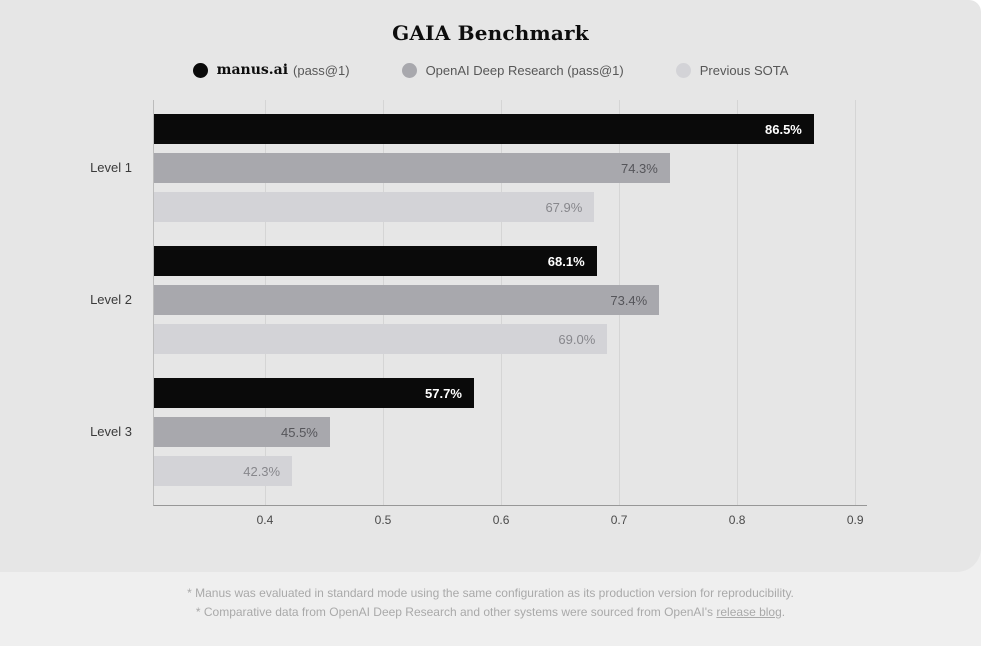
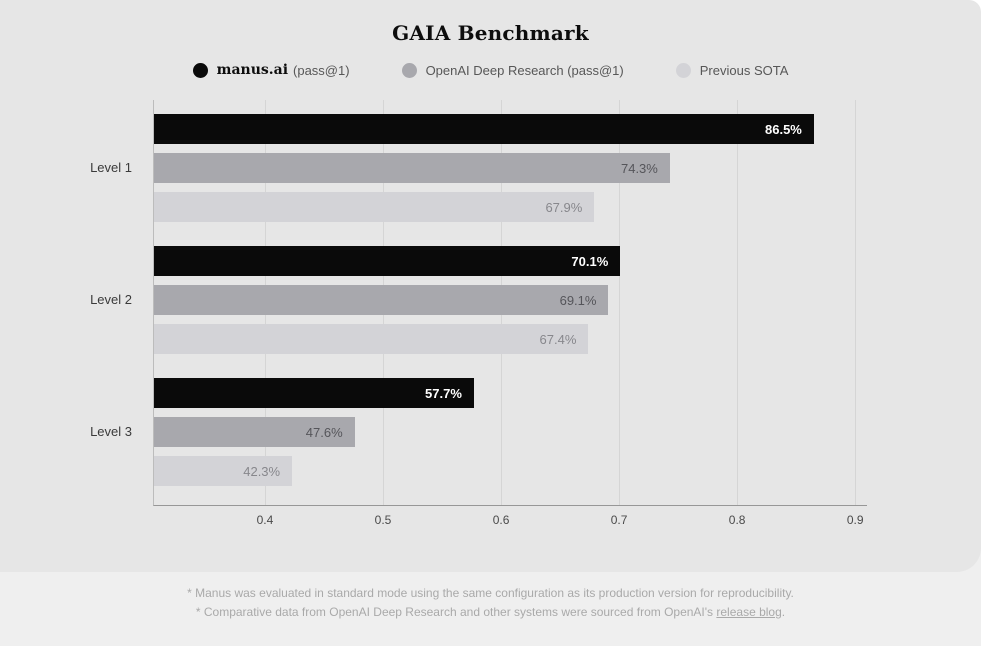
manus.ai (pass@1)/Level 2: 68.1% -> 70.1%
OpenAI Deep Research (pass@1)/Level 2: 73.4% -> 69.1%
Previous SOTA/Level 2: 69.0% -> 67.4%
OpenAI Deep Research (pass@1)/Level 3: 45.5% -> 47.6%
